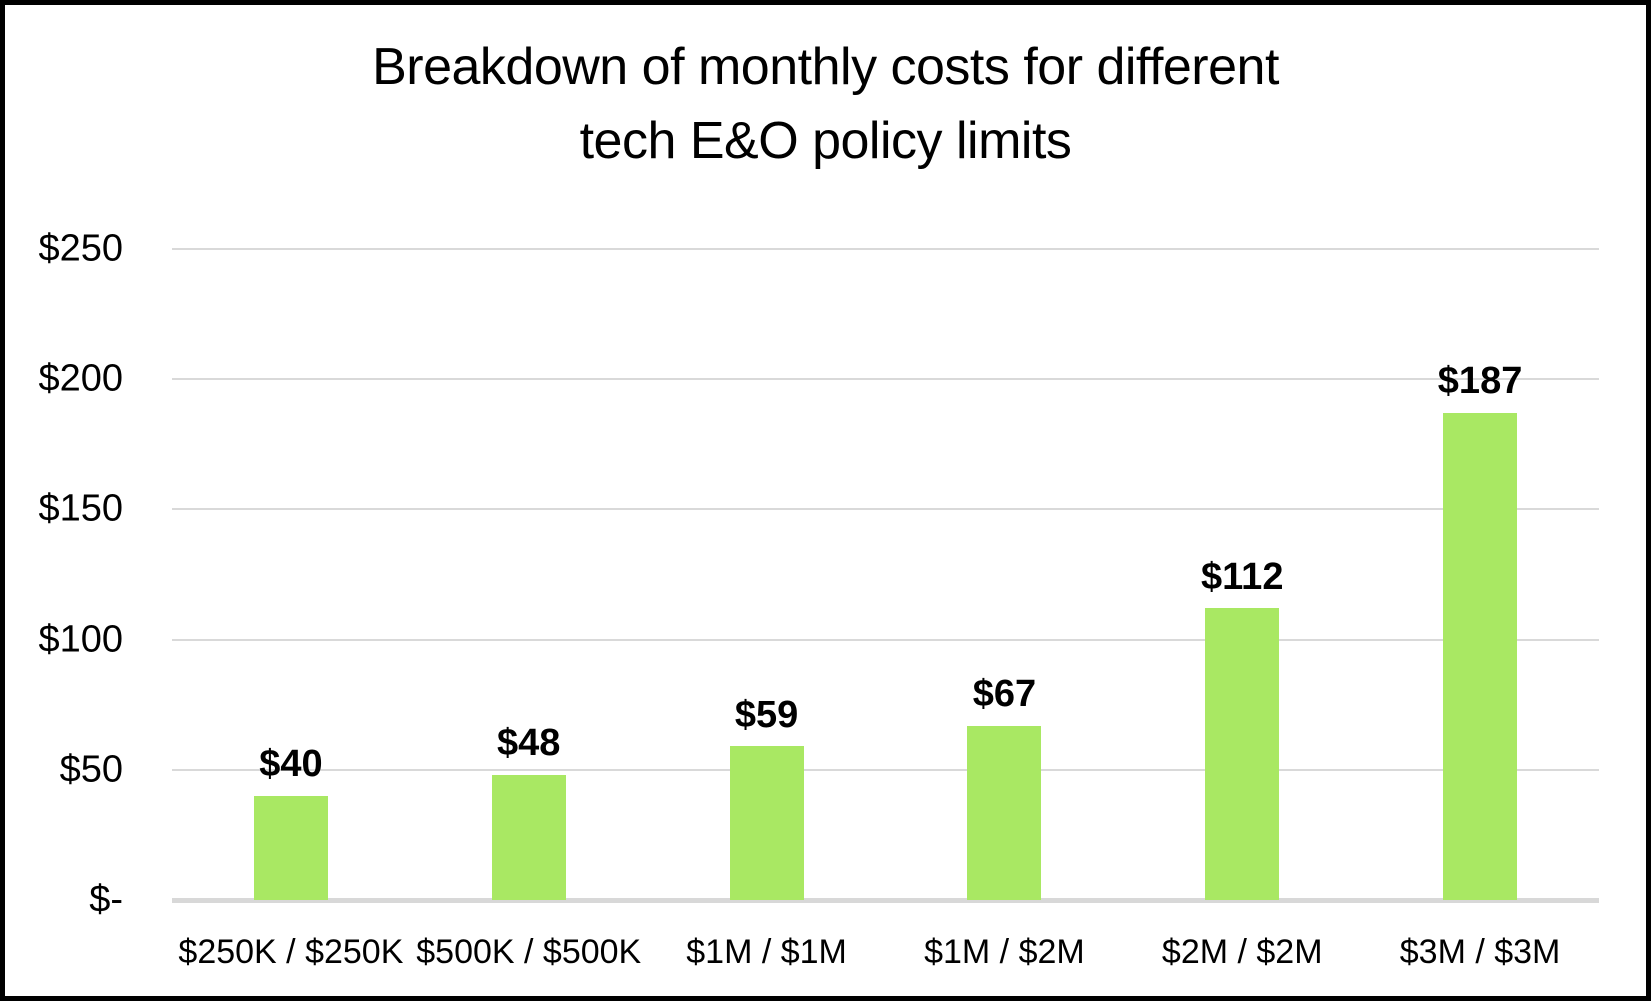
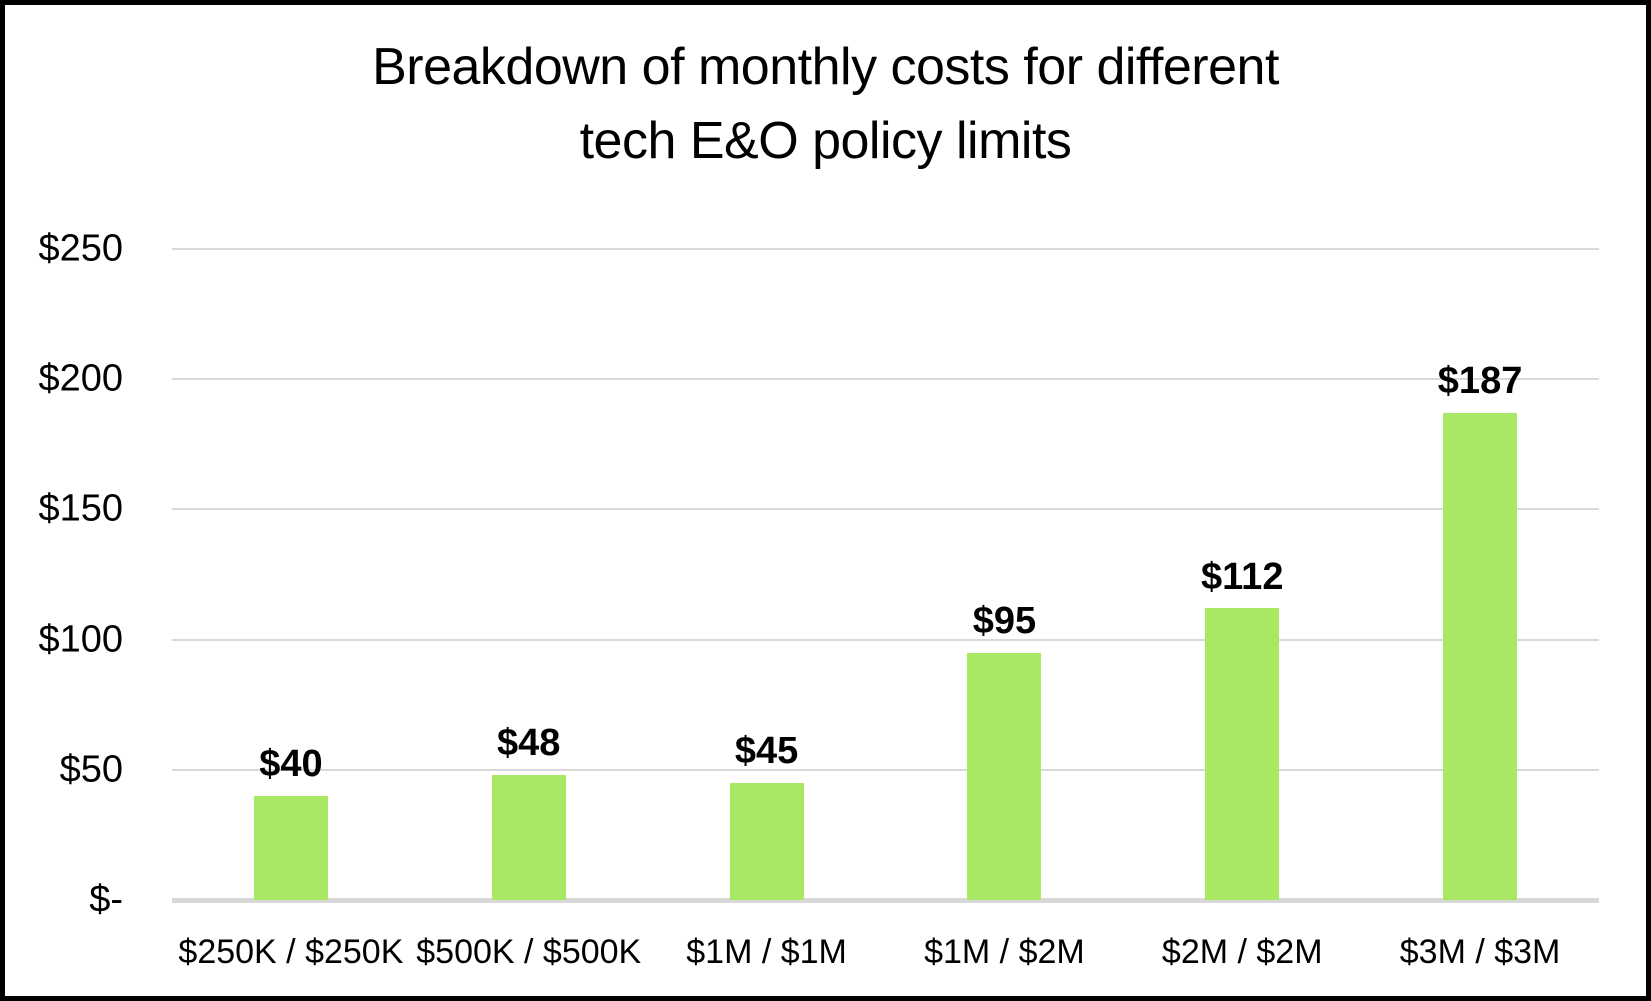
$1M / $1M: $59 -> $45
$1M / $2M: $67 -> $95
